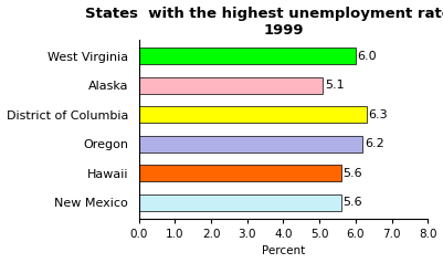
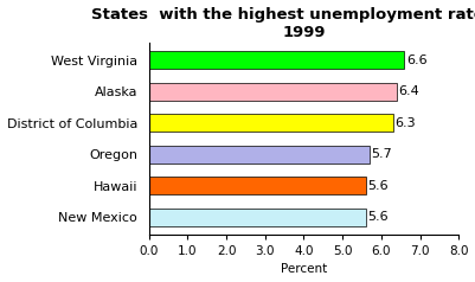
West Virginia: 6.0 -> 6.6
Alaska: 5.1 -> 6.4
Oregon: 6.2 -> 5.7
